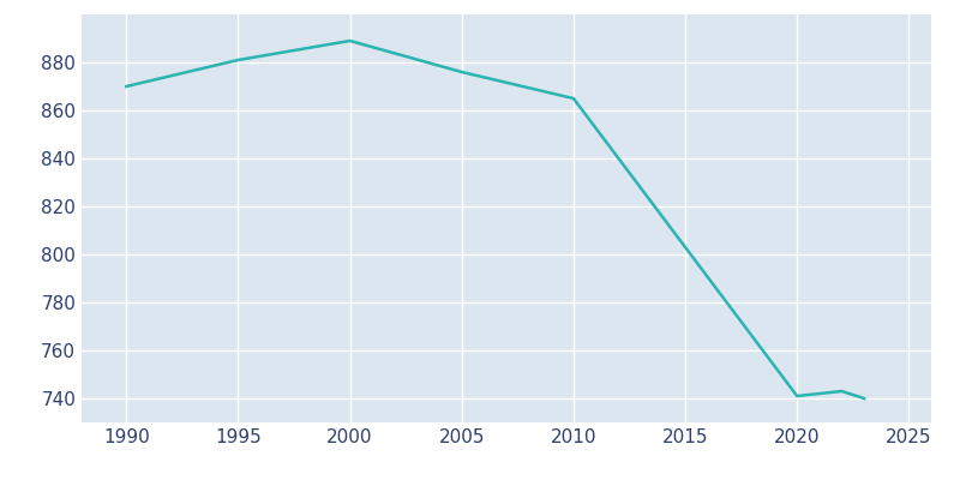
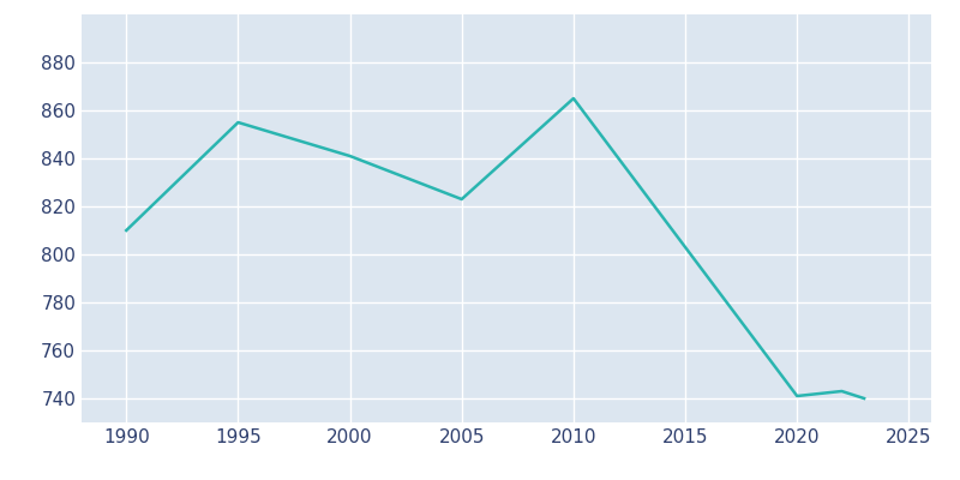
1990: 870 -> 810
1995: 881 -> 855
2000: 889 -> 841
2005: 876 -> 823
